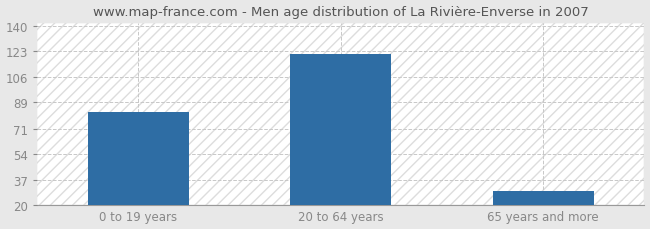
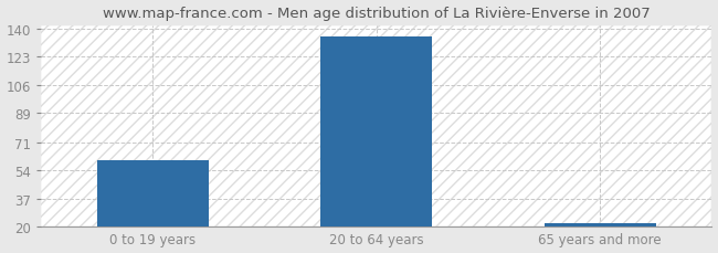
0 to 19 years: 82 -> 60
20 to 64 years: 121 -> 135
65 years and more: 29 -> 22
